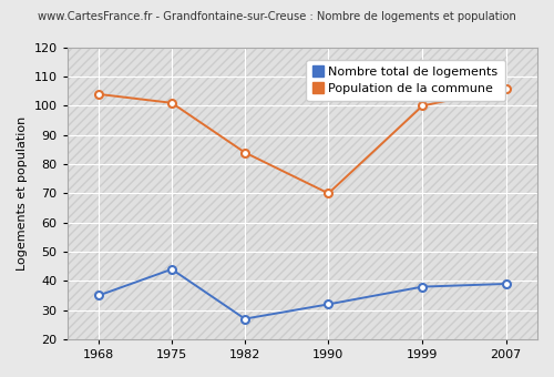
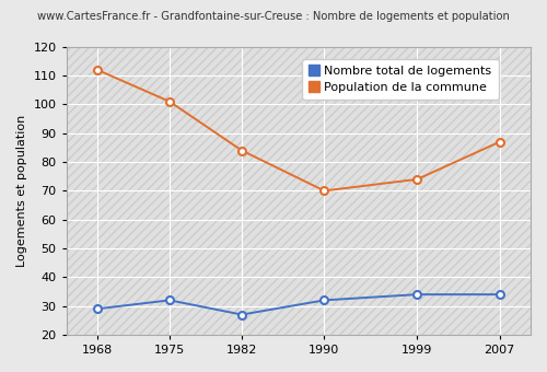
Nombre total de logements/1968: 35 -> 29
Population de la commune/1968: 104 -> 112
Nombre total de logements/1975: 44 -> 32
Nombre total de logements/1999: 38 -> 34
Population de la commune/1999: 100 -> 74
Nombre total de logements/2007: 39 -> 34
Population de la commune/2007: 106 -> 87
